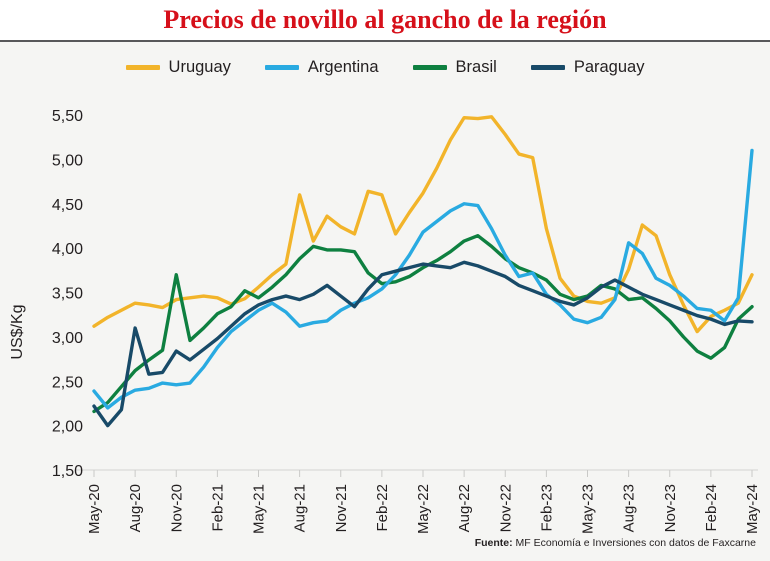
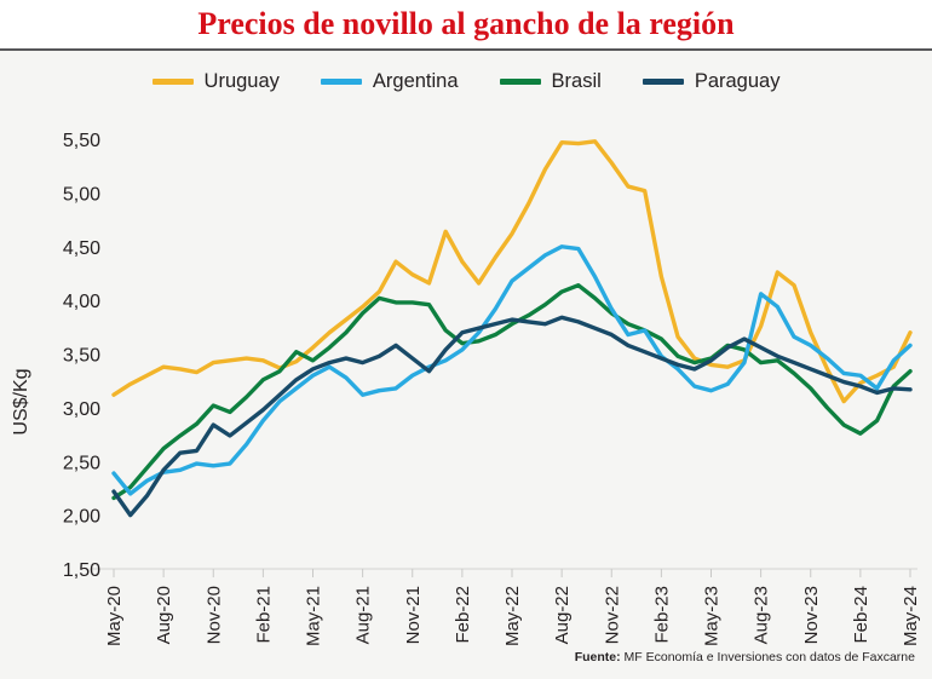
Paraguay/Aug-20: 3,1 -> 2,4
Brasil/Nov-20: 3,7 -> 3,0
Uruguay/Aug-21: 4,6 -> 3,9
Uruguay/Feb-22: 4,6 -> 4,4
Argentina/May-24: 5,1 -> 3,6
